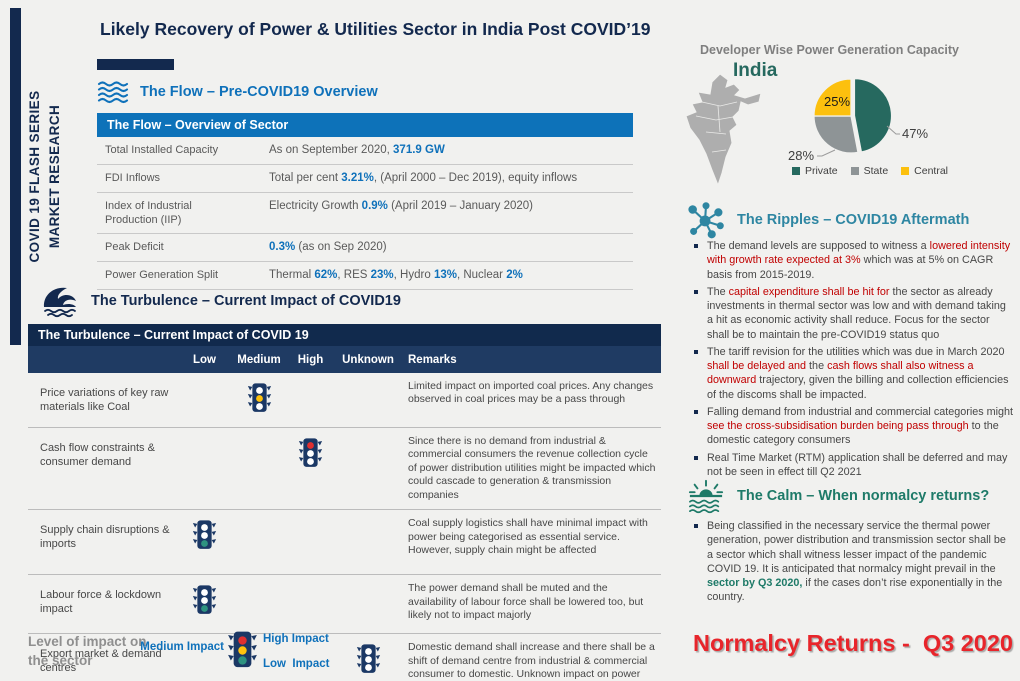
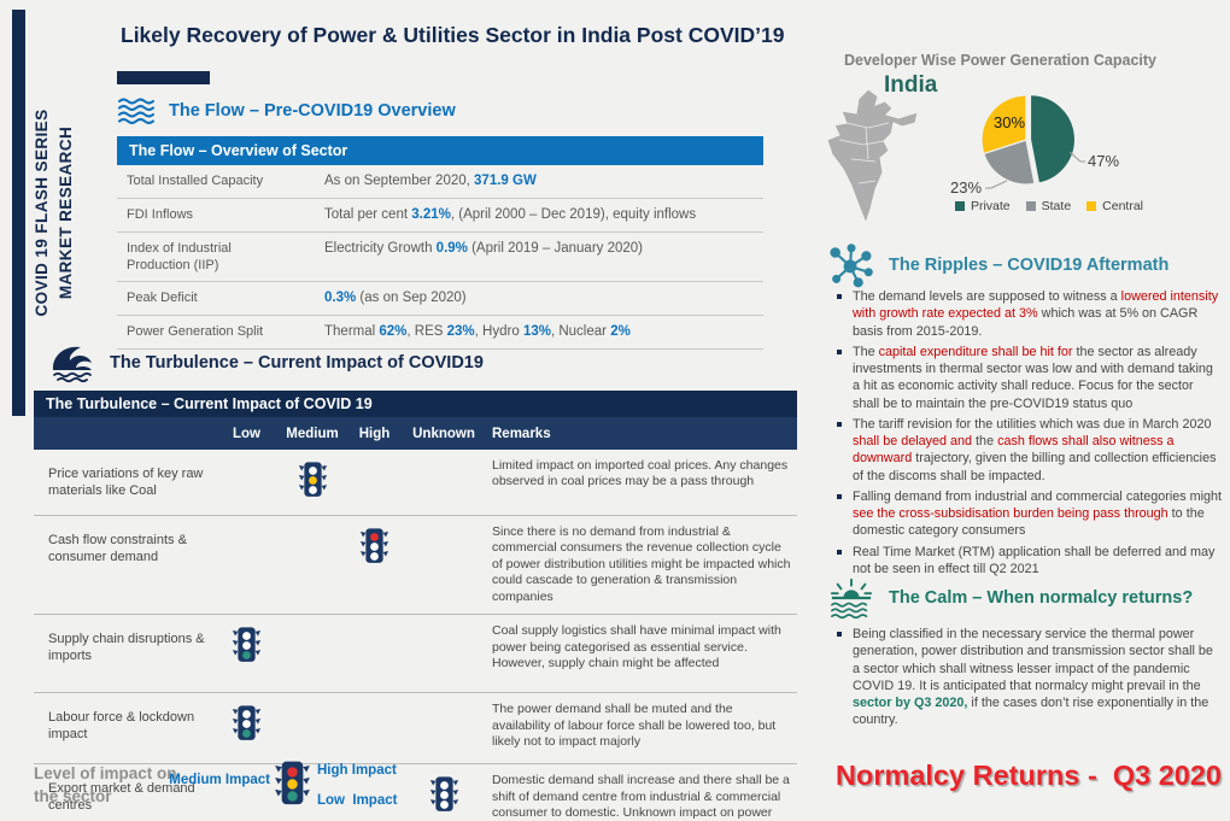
State: 28% -> 23%
Central: 25% -> 30%
